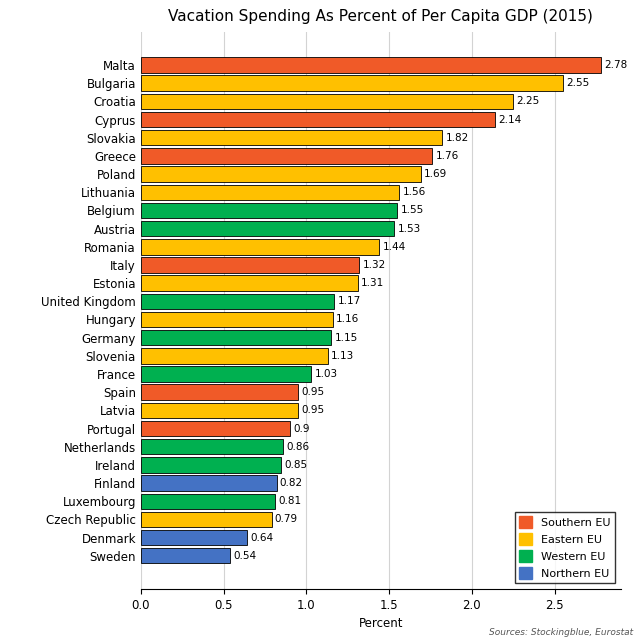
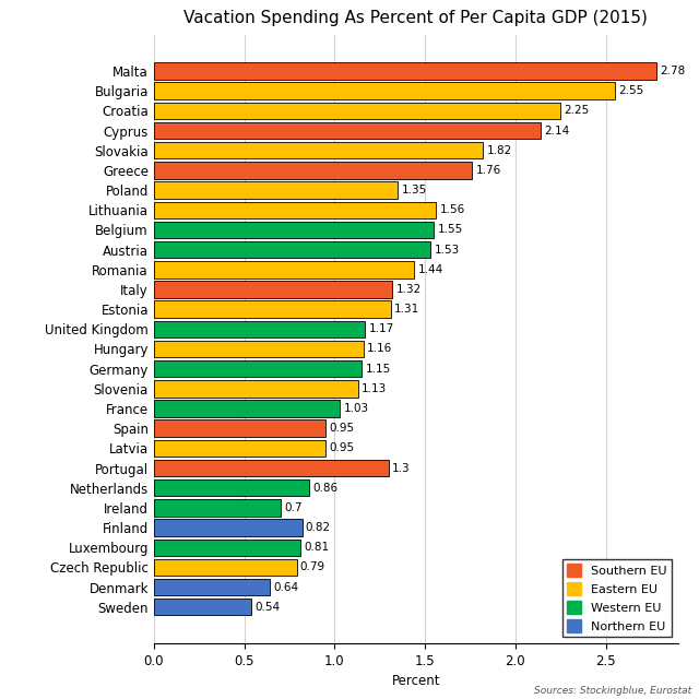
Poland: 1.69 -> 1.35
Portugal: 0.9 -> 1.3
Ireland: 0.85 -> 0.7
